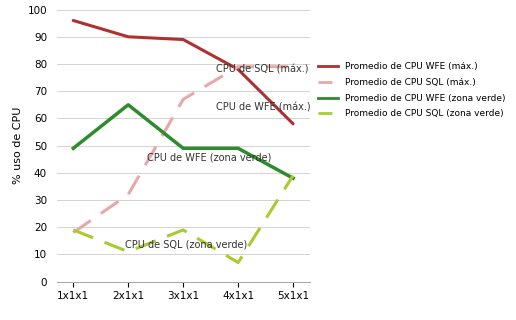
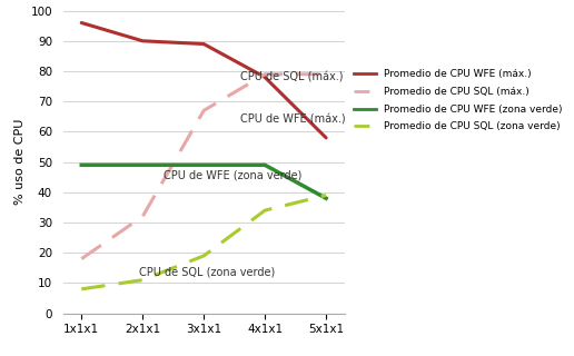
Promedio de CPU SQL (zona verde)/1x1x1: 19 -> 8
Promedio de CPU WFE (zona verde)/2x1x1: 65 -> 49
Promedio de CPU SQL (zona verde)/4x1x1: 7 -> 34
